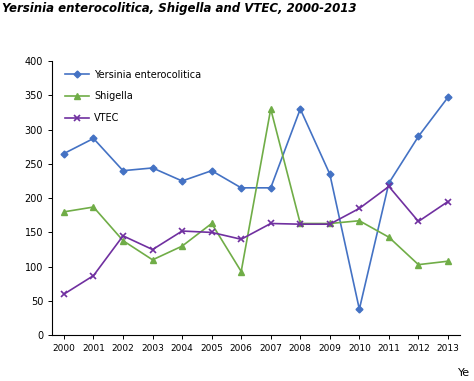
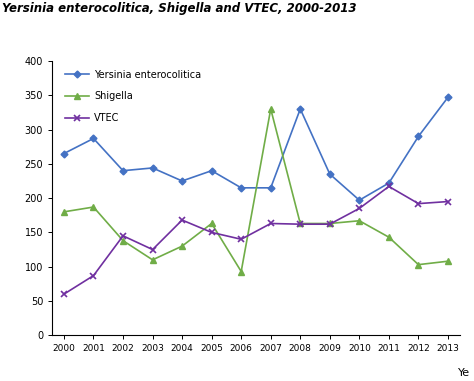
VTEC/2004: 152 -> 168
Yersinia enterocolitica/2010: 38 -> 197
VTEC/2012: 166 -> 192
